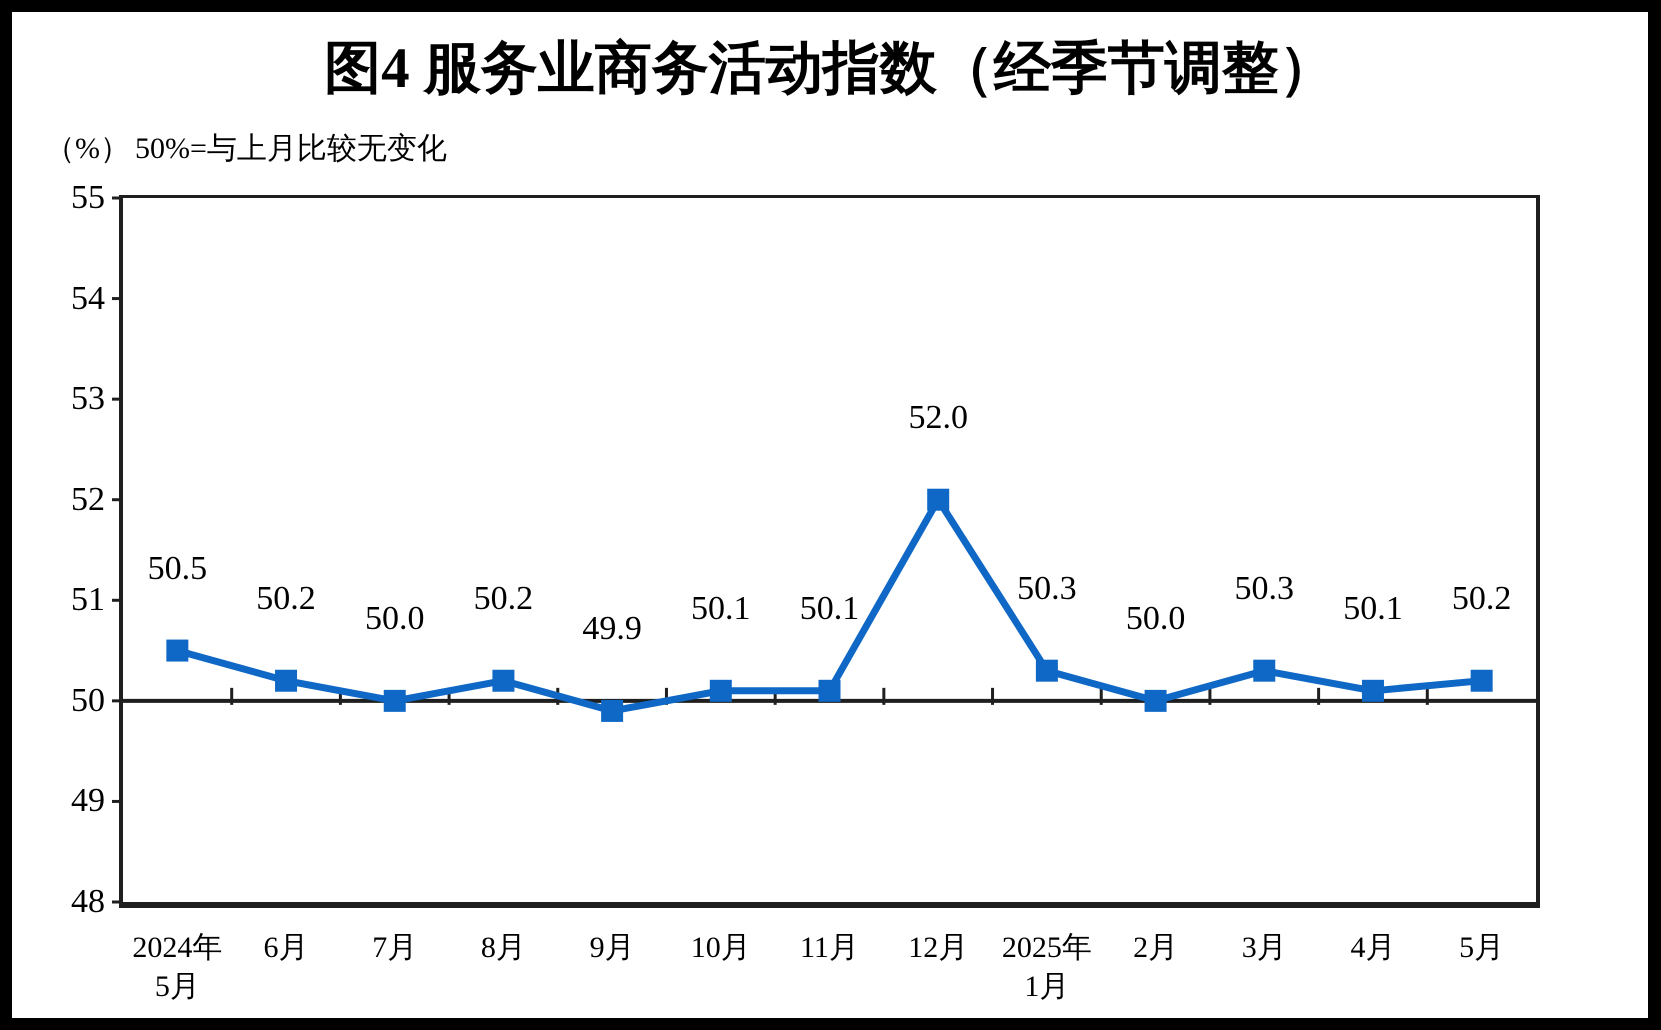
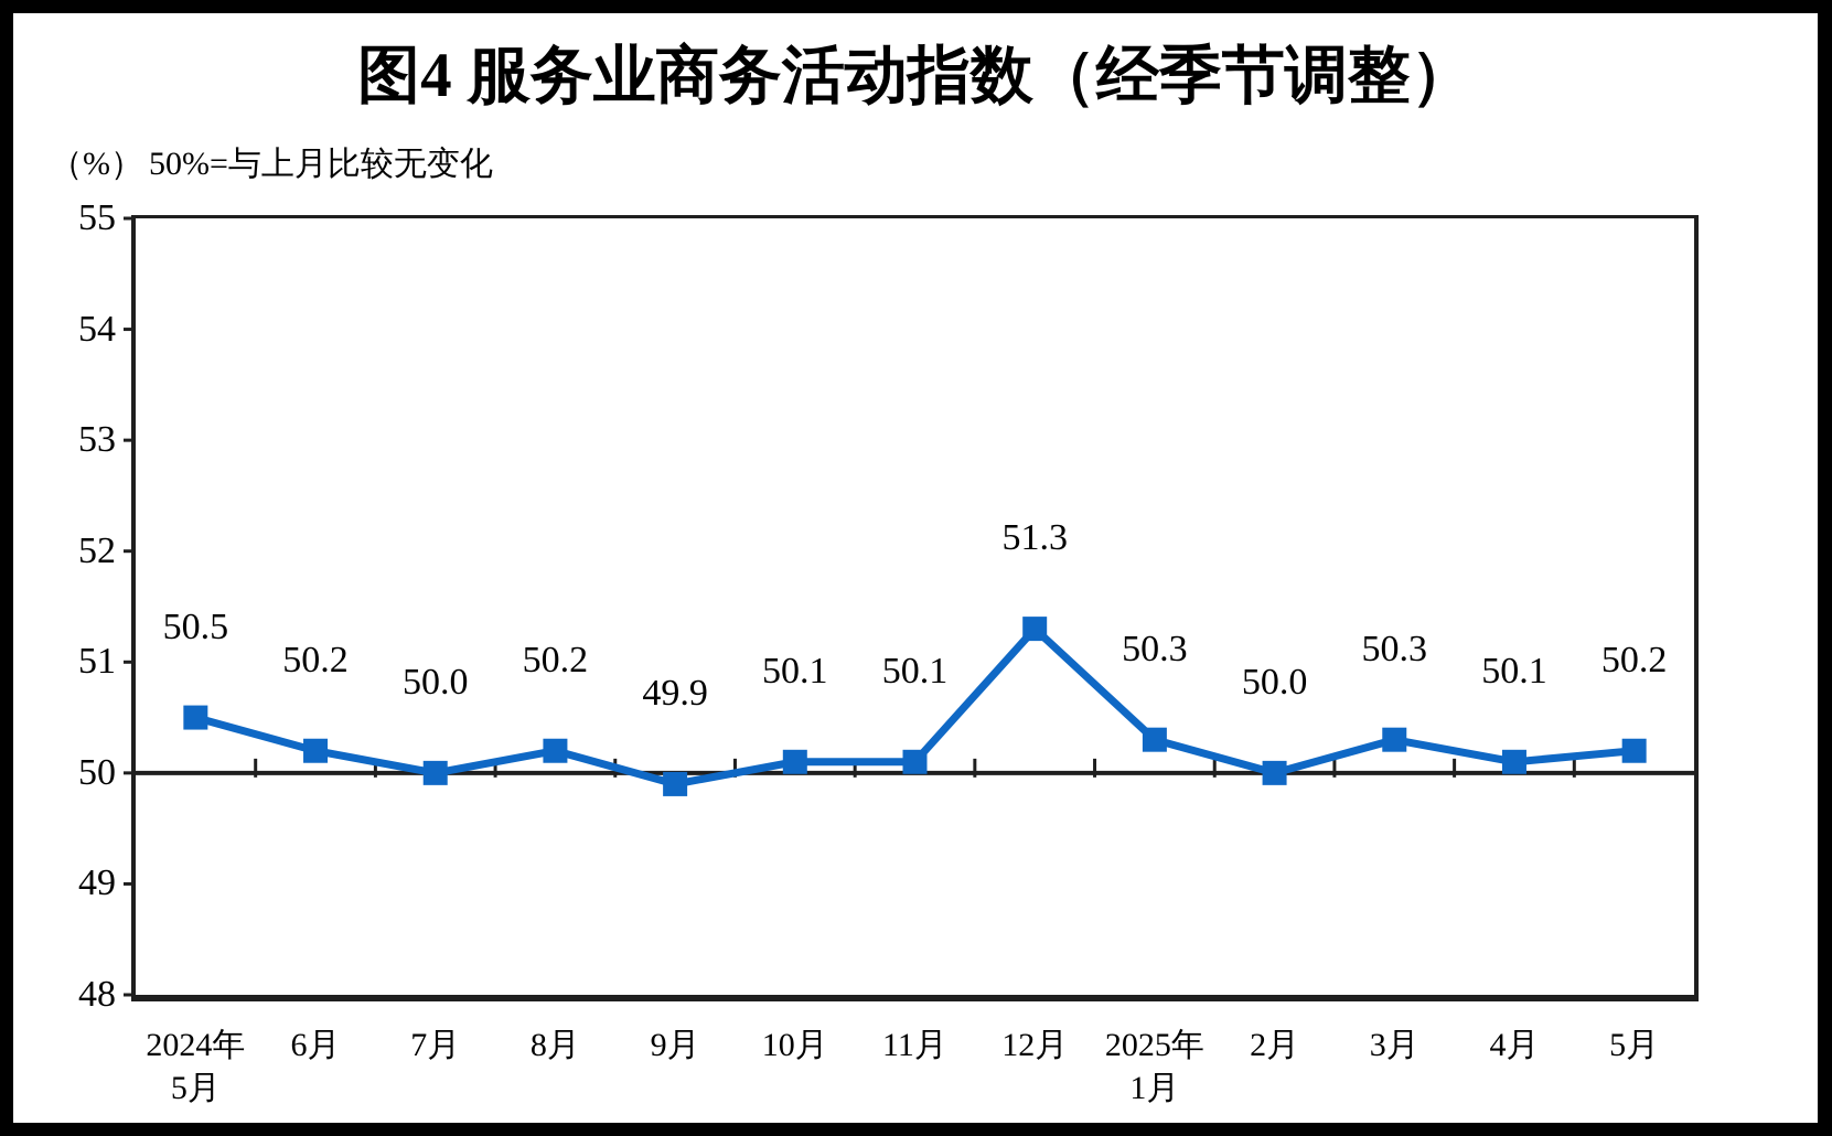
12月: 52.0 -> 51.3
